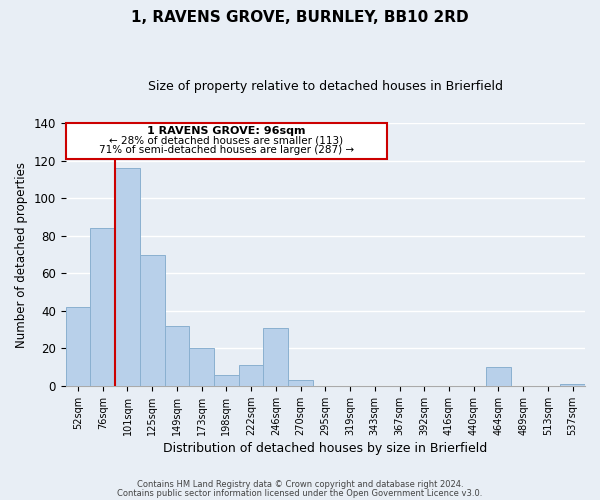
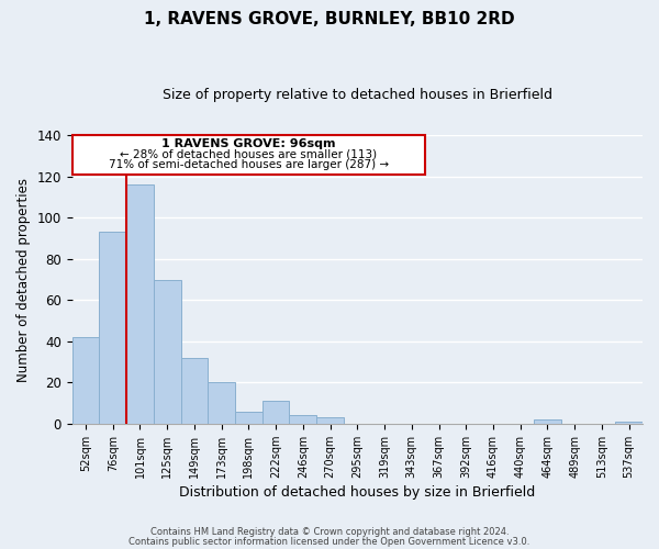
76sqm: 84 -> 93
246sqm: 31 -> 4
464sqm: 10 -> 2
